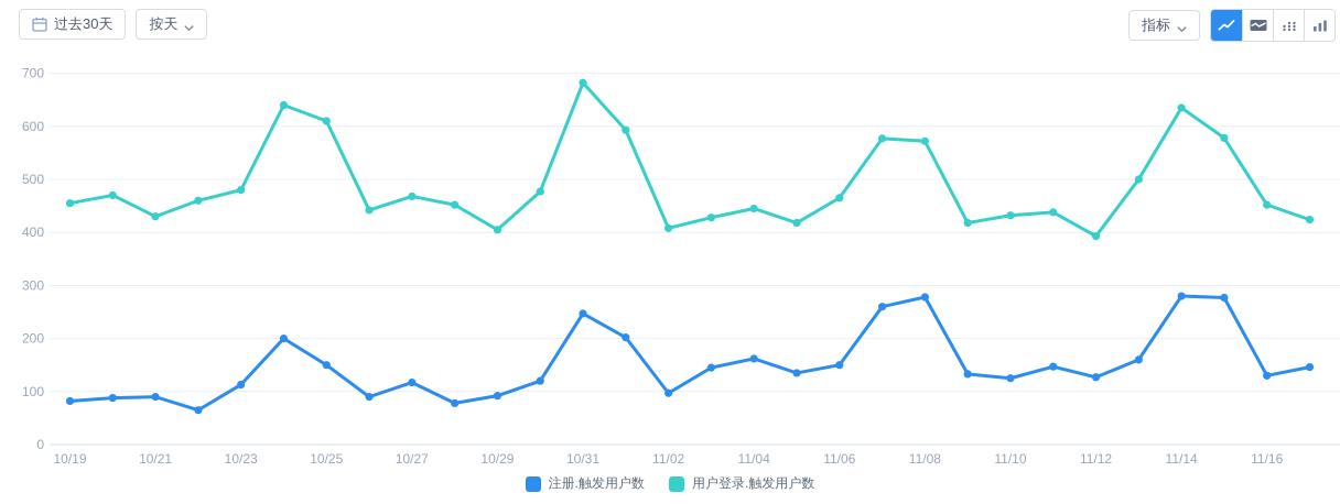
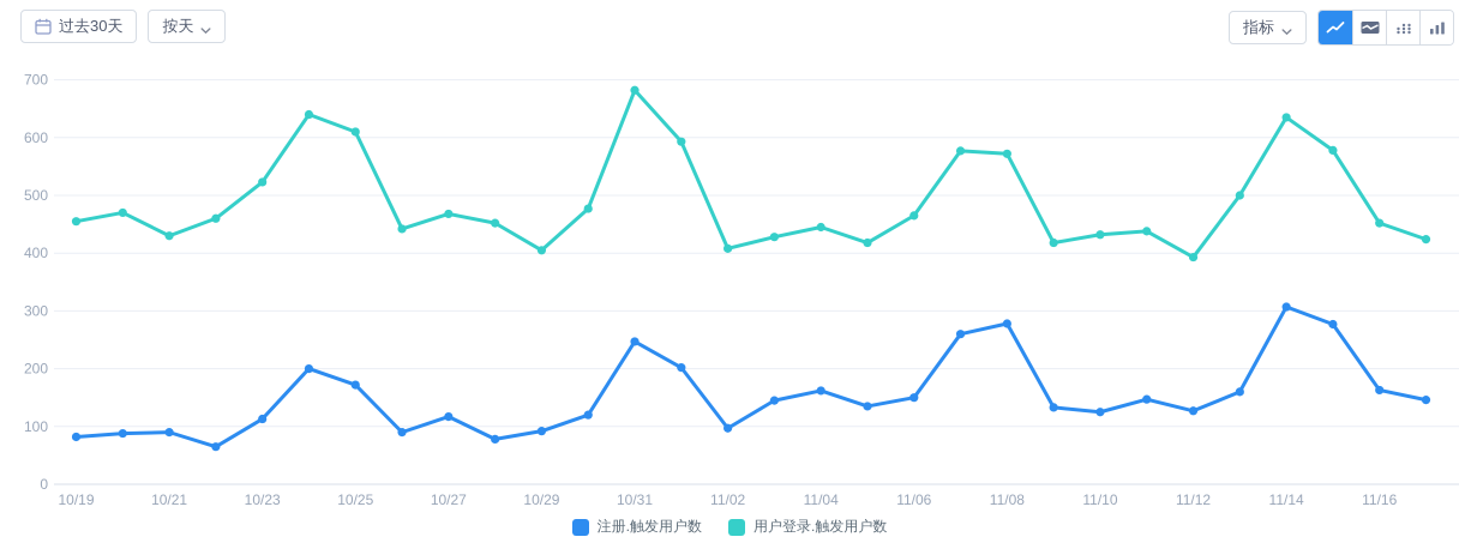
用户登录.触发用户数/10/23: 480 -> 520
注册.触发用户数/10/25: 150 -> 170
注册.触发用户数/11/14: 280 -> 310
注册.触发用户数/11/16: 130 -> 160
